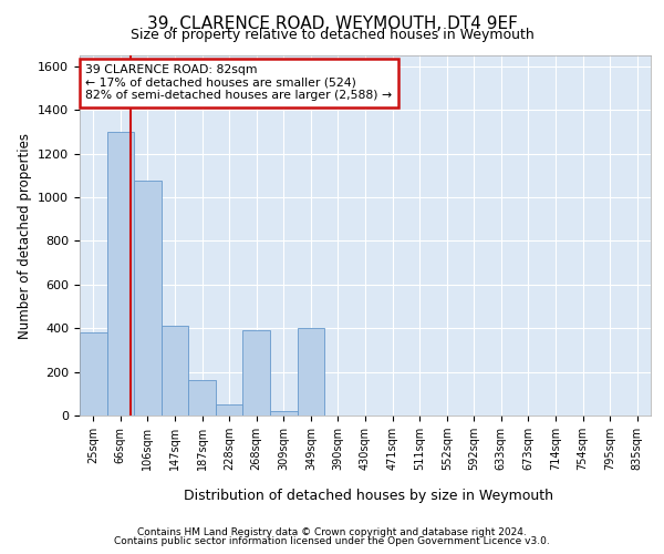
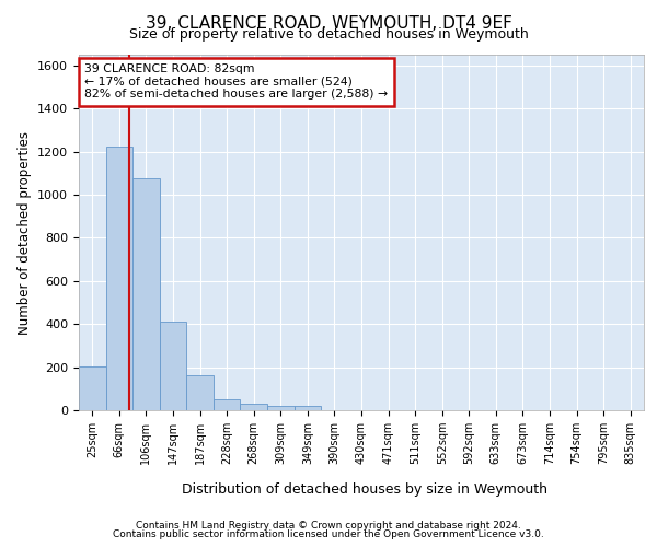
25sqm: 380 -> 200
66sqm: 1300 -> 1220
268sqm: 390 -> 30
349sqm: 400 -> 20
